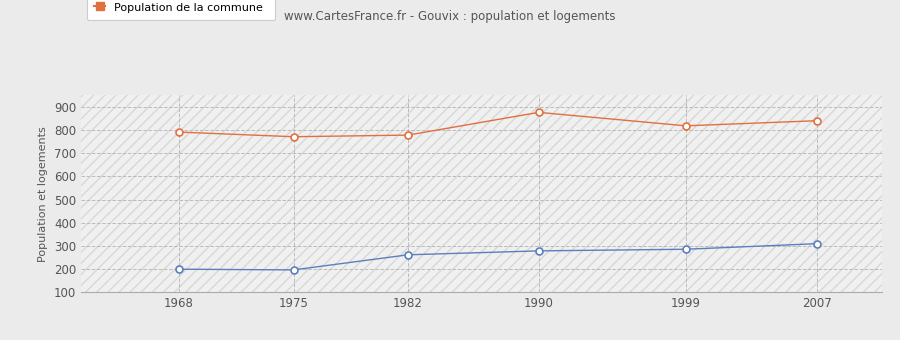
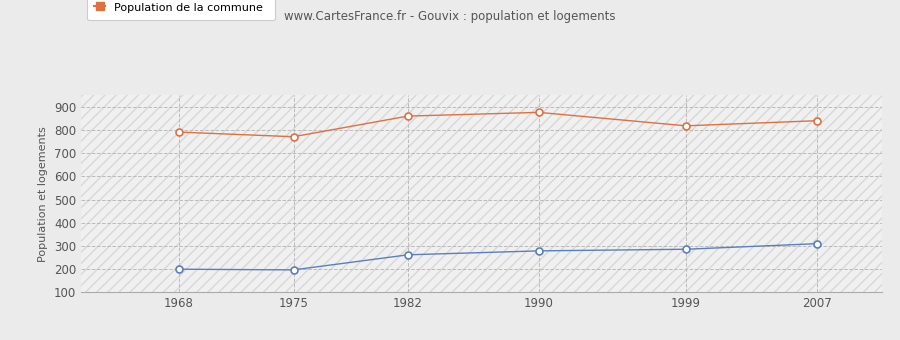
Population de la commune/1982: 778 -> 860
